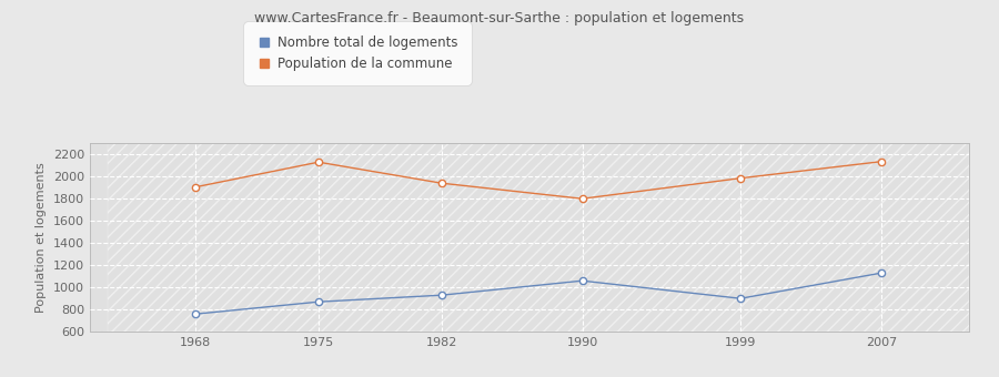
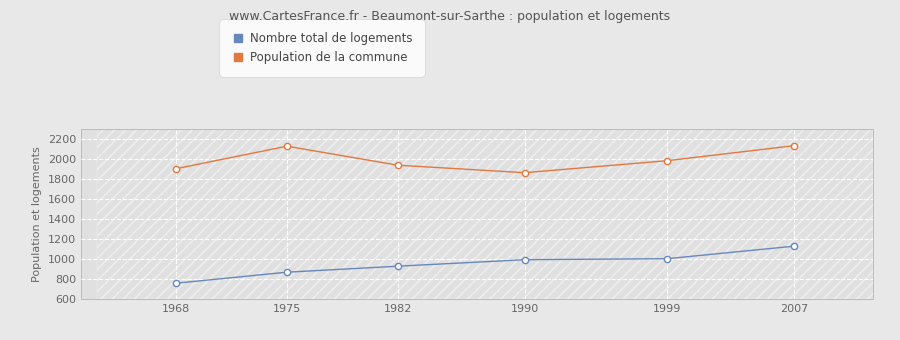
Nombre total de logements/1990: 1060 -> 1000
Population de la commune/1990: 1800 -> 1860
Nombre total de logements/1999: 900 -> 1000
